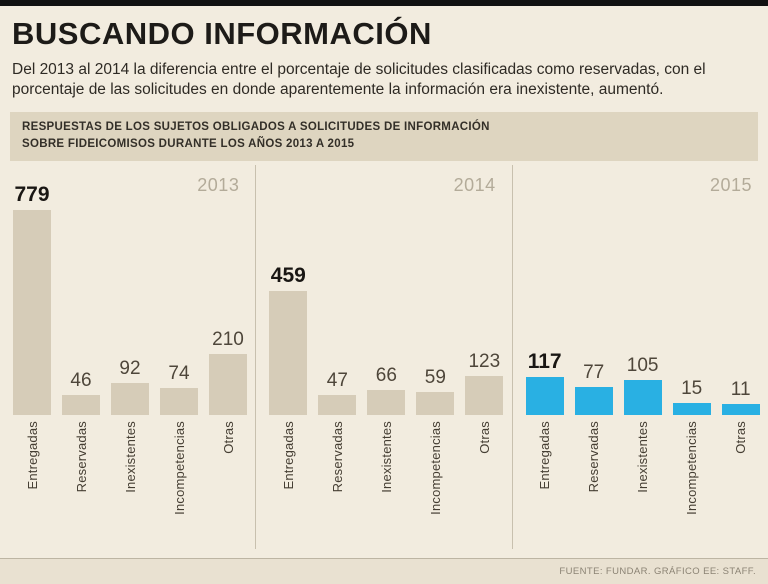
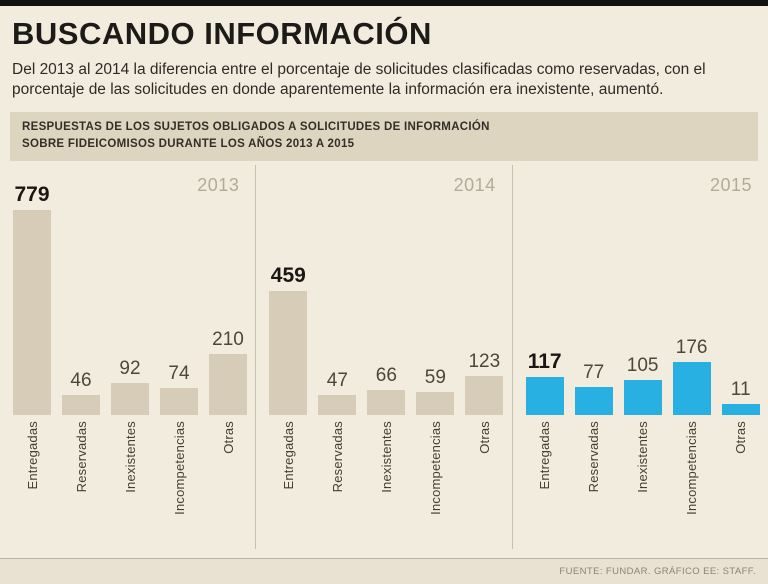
2015/Incompetencias: 15 -> 176
